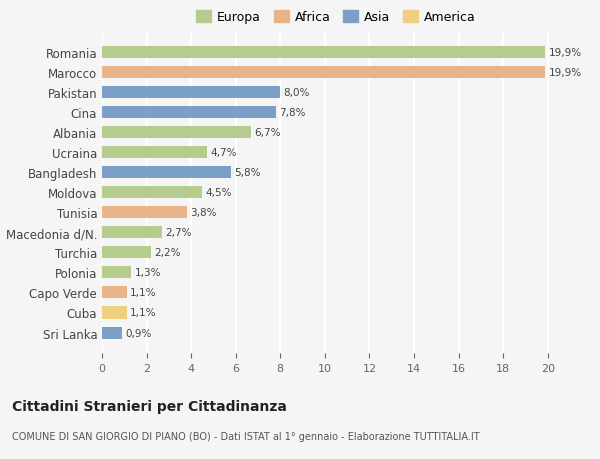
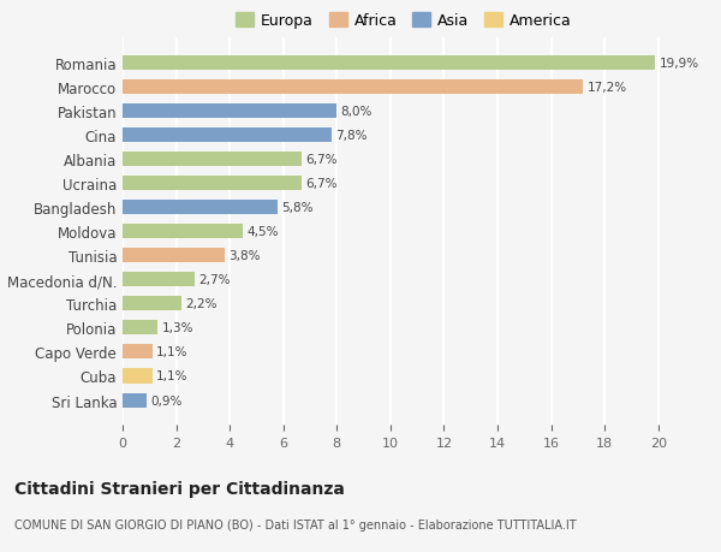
Marocco: 19,9% -> 17,2%
Ucraina: 4,7% -> 6,7%
